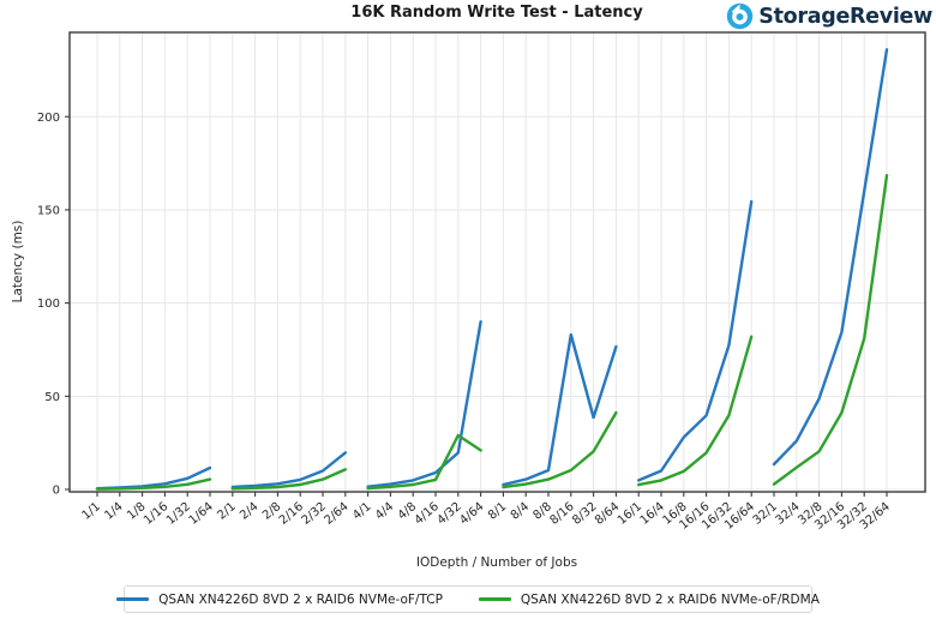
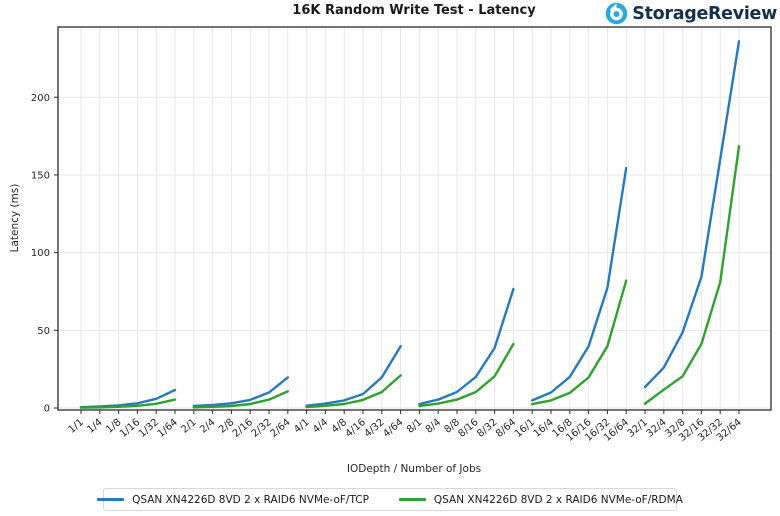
QSAN XN4226D 8VD 2 x RAID6 NVMe-oF/RDMA/4/32: 29 -> 10
QSAN XN4226D 8VD 2 x RAID6 NVMe-oF/TCP/4/64: 90 -> 40
QSAN XN4226D 8VD 2 x RAID6 NVMe-oF/TCP/8/16: 83 -> 20
QSAN XN4226D 8VD 2 x RAID6 NVMe-oF/TCP/16/8: 28 -> 20
